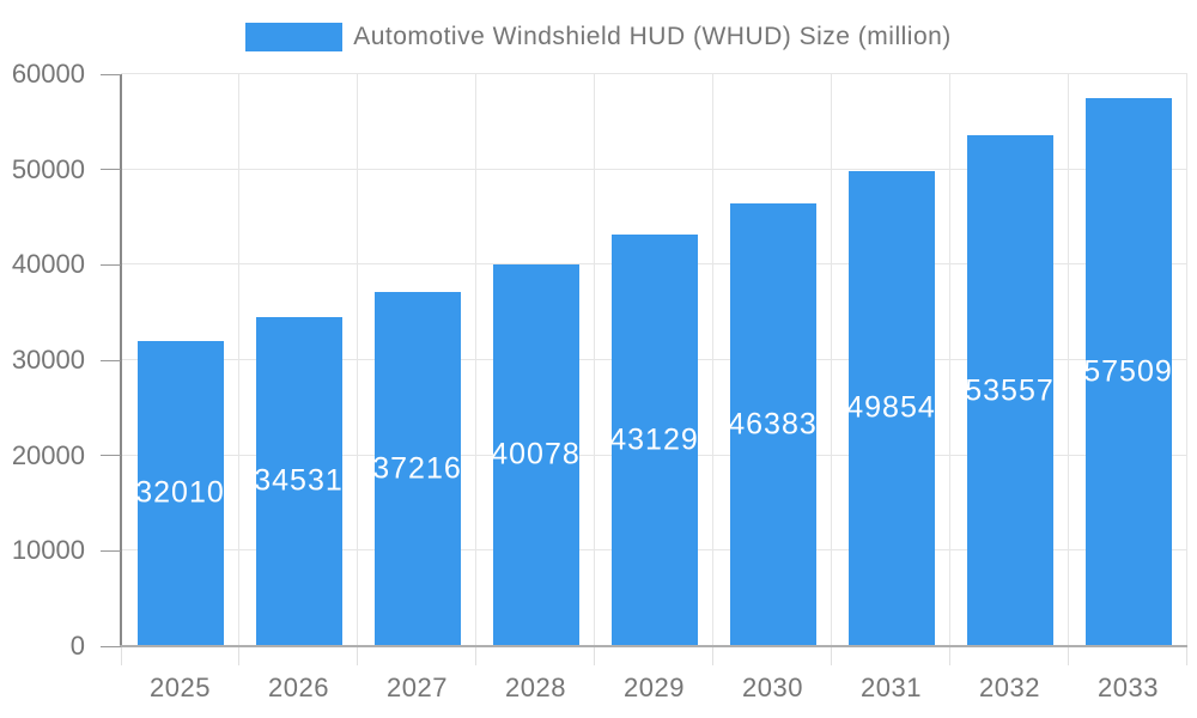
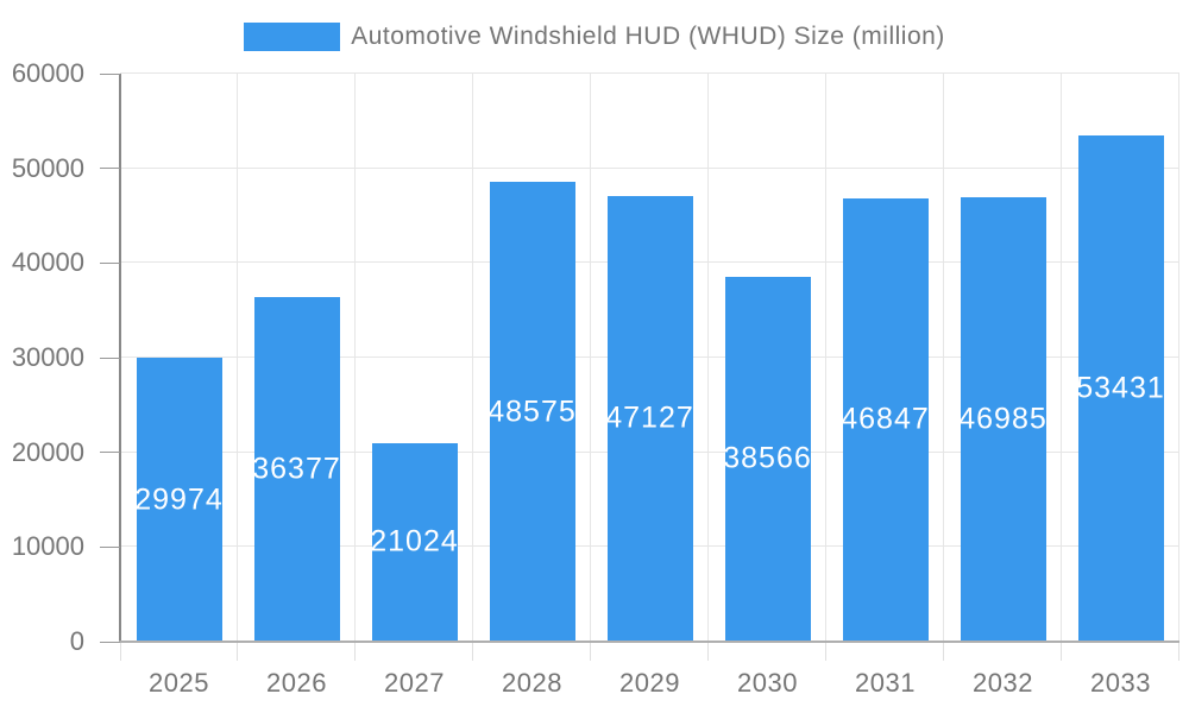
2025: 32010 -> 29974
2026: 34531 -> 36377
2027: 37216 -> 21024
2028: 40078 -> 48575
2029: 43129 -> 47127
2030: 46383 -> 38566
2031: 49854 -> 46847
2032: 53557 -> 46985
2033: 57509 -> 53431
